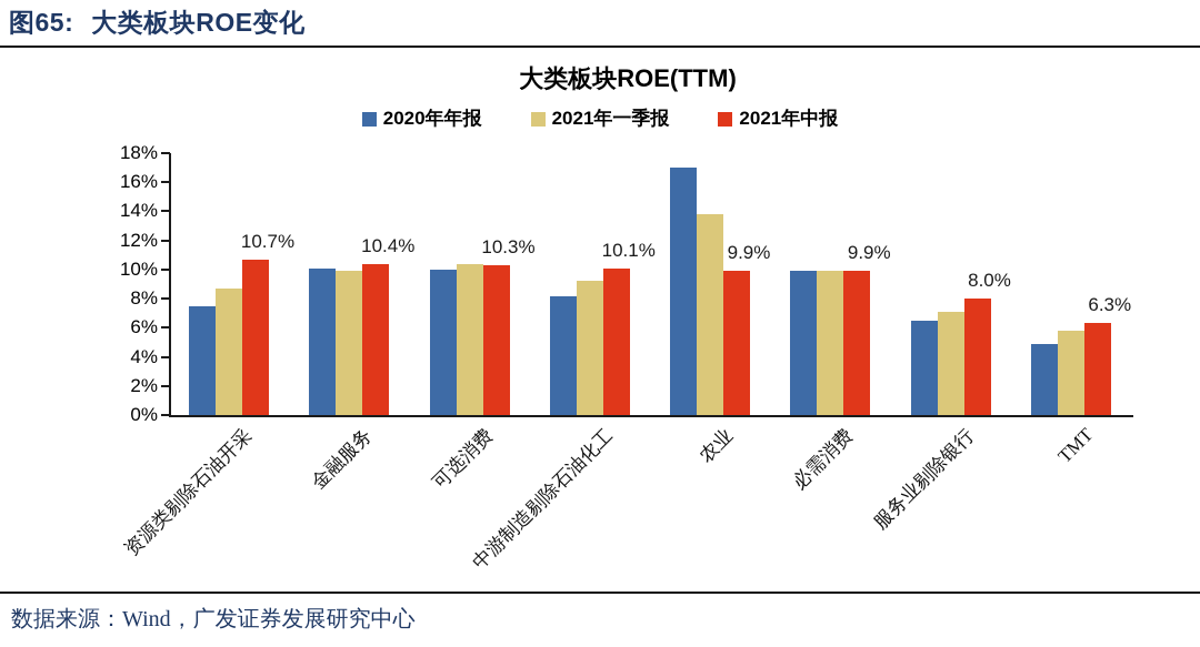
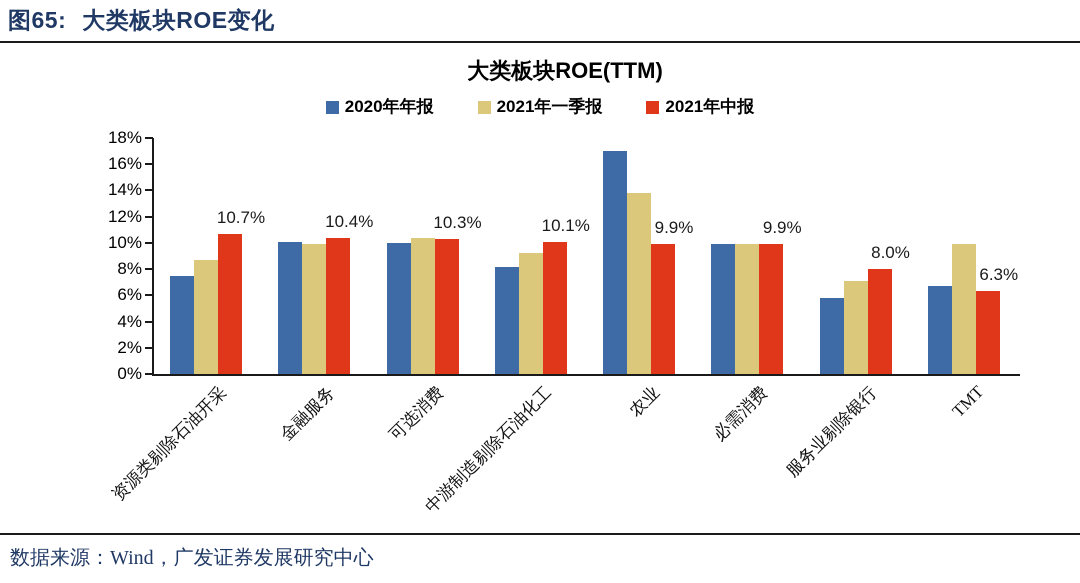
2020年年报/服务业剔除银行: 6.5% -> 5.8%
2020年年报/TMT: 4.9% -> 6.7%
2021年一季报/TMT: 5.8% -> 9.9%
